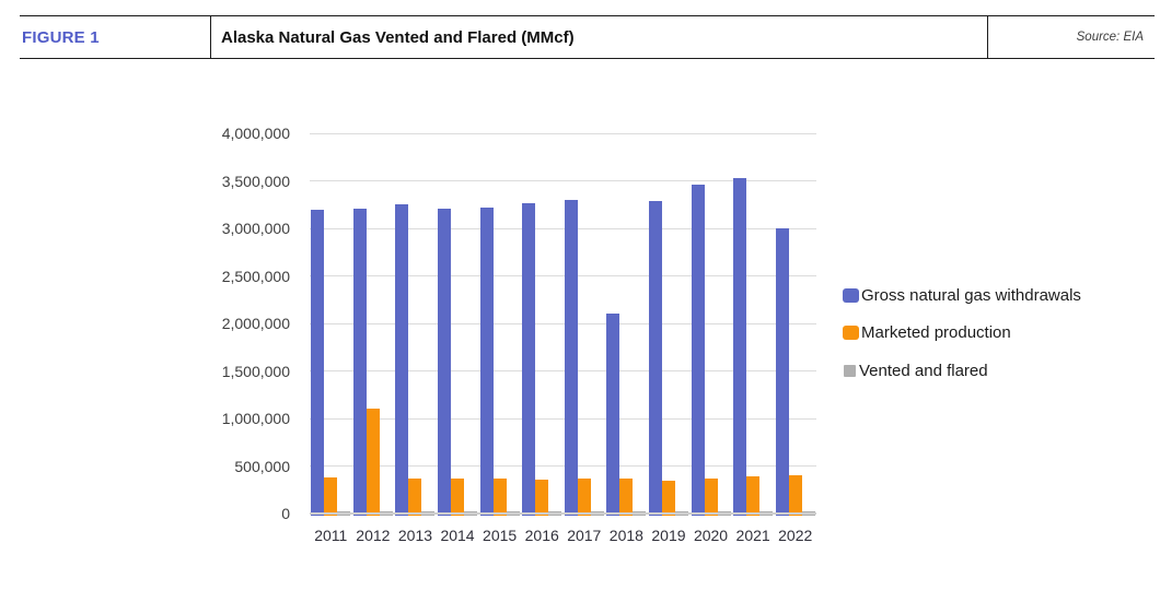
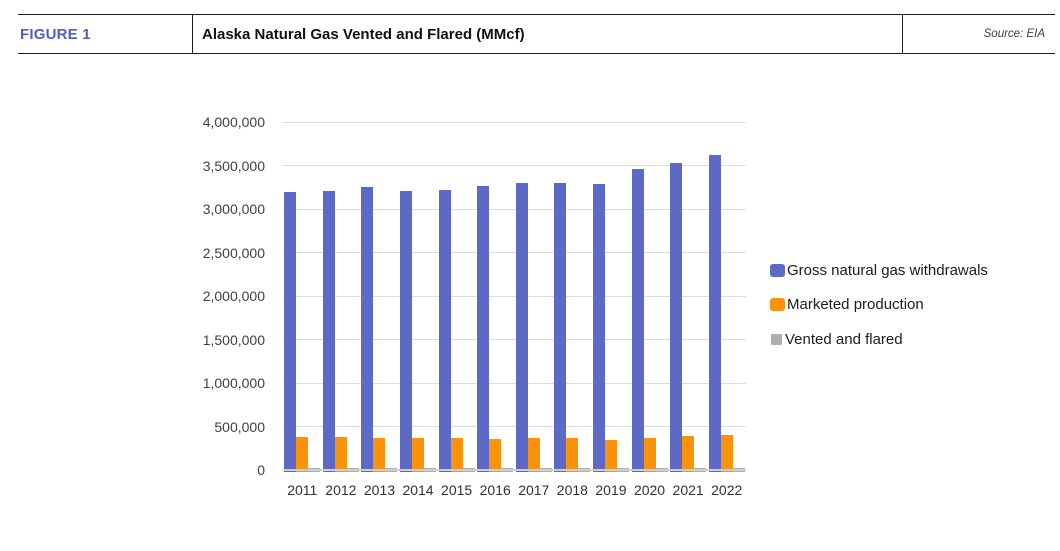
Marketed production/2012: 1100000 -> 400000
Gross natural gas withdrawals/2018: 2100000 -> 3300000
Gross natural gas withdrawals/2022: 3000000 -> 3600000
